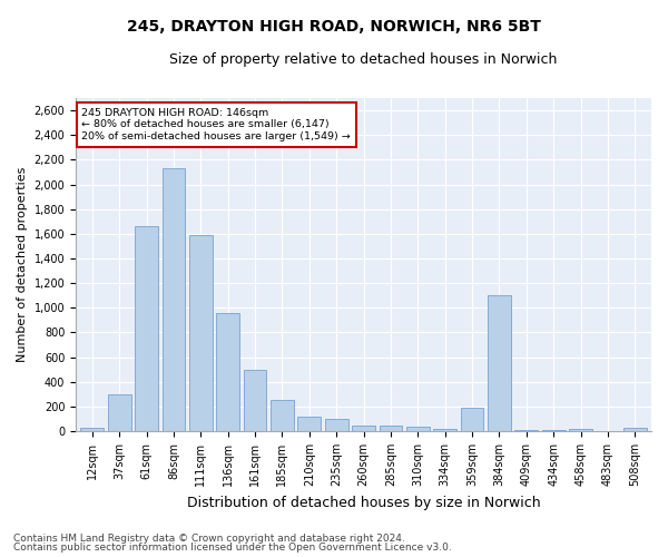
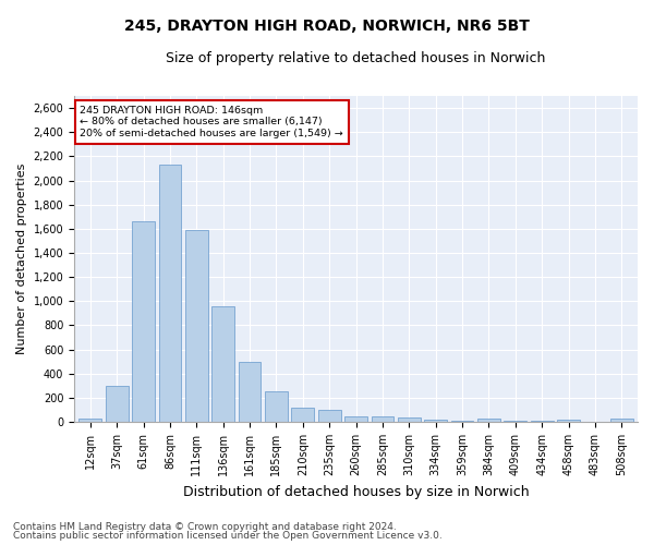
359sqm: 190 -> 10
384sqm: 1,100 -> 30
